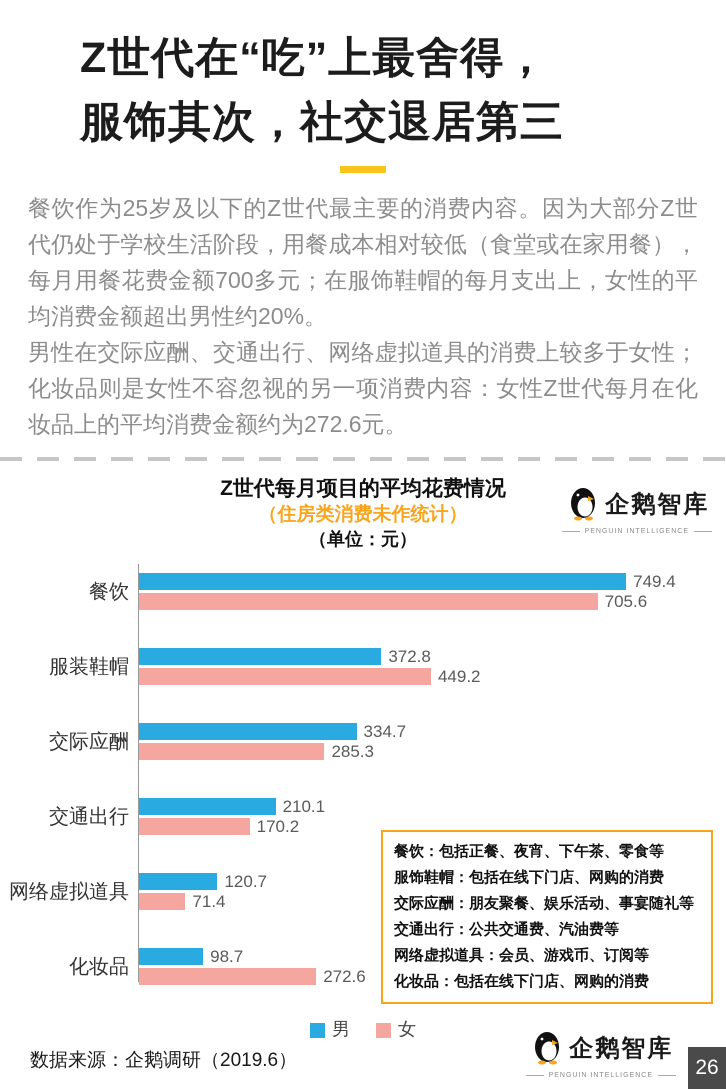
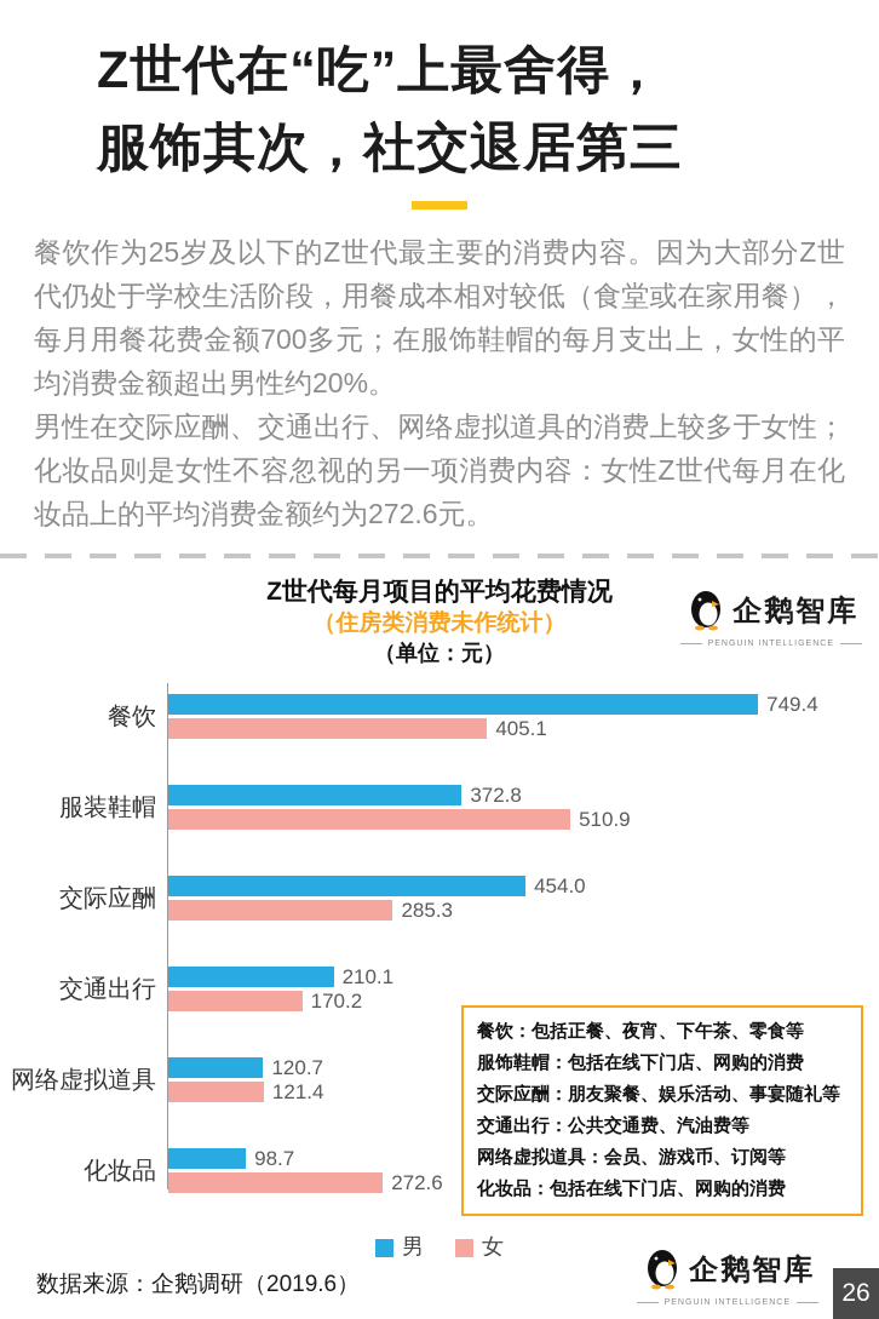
女/餐饮: 705.6 -> 405.1
女/服装鞋帽: 449.2 -> 510.9
男/交际应酬: 334.7 -> 454.0
女/网络虚拟道具: 71.4 -> 121.4
